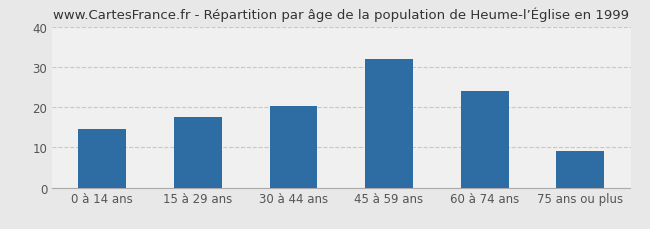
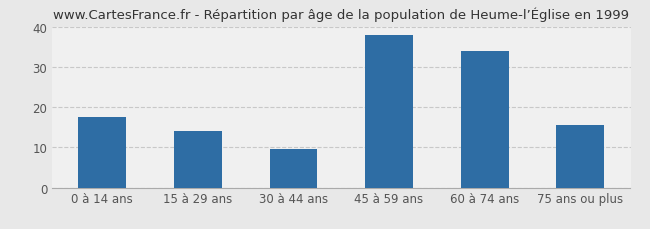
0 à 14 ans: 14.5 -> 17.5
15 à 29 ans: 17.5 -> 14.0
30 à 44 ans: 20.2 -> 9.5
45 à 59 ans: 32.0 -> 38.0
60 à 74 ans: 24.0 -> 34.0
75 ans ou plus: 9.2 -> 15.5
